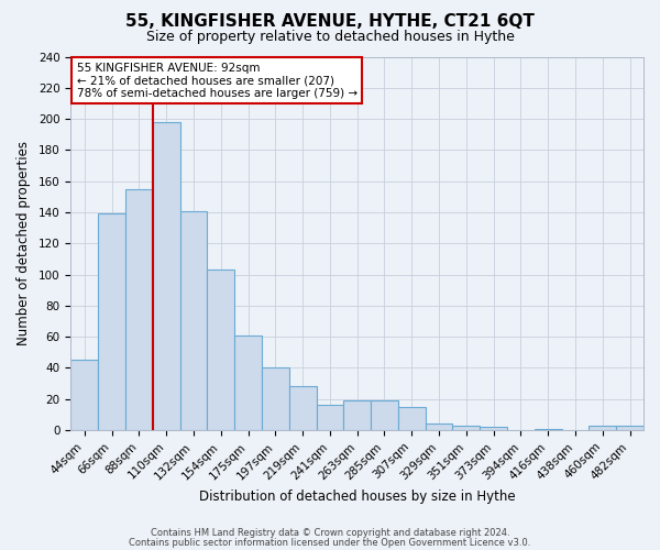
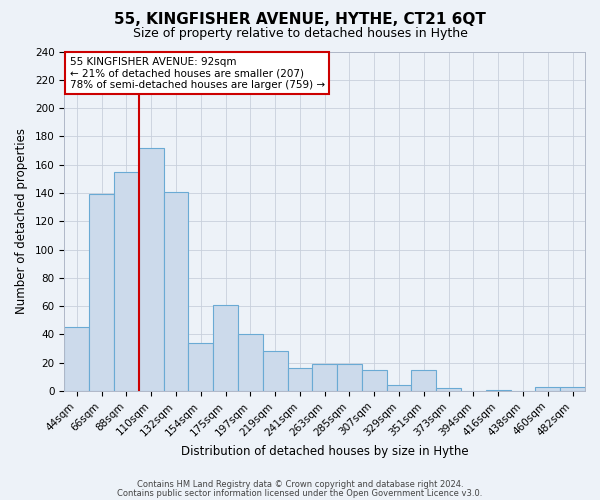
110sqm: 198 -> 172
154sqm: 103 -> 34
351sqm: 3 -> 15
